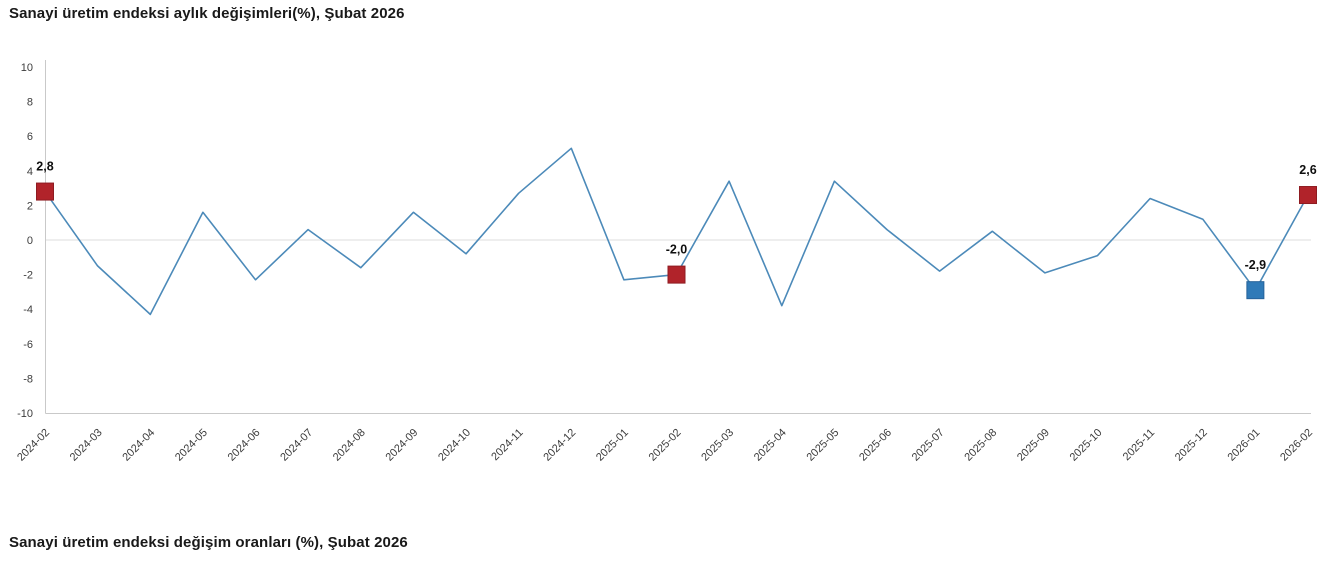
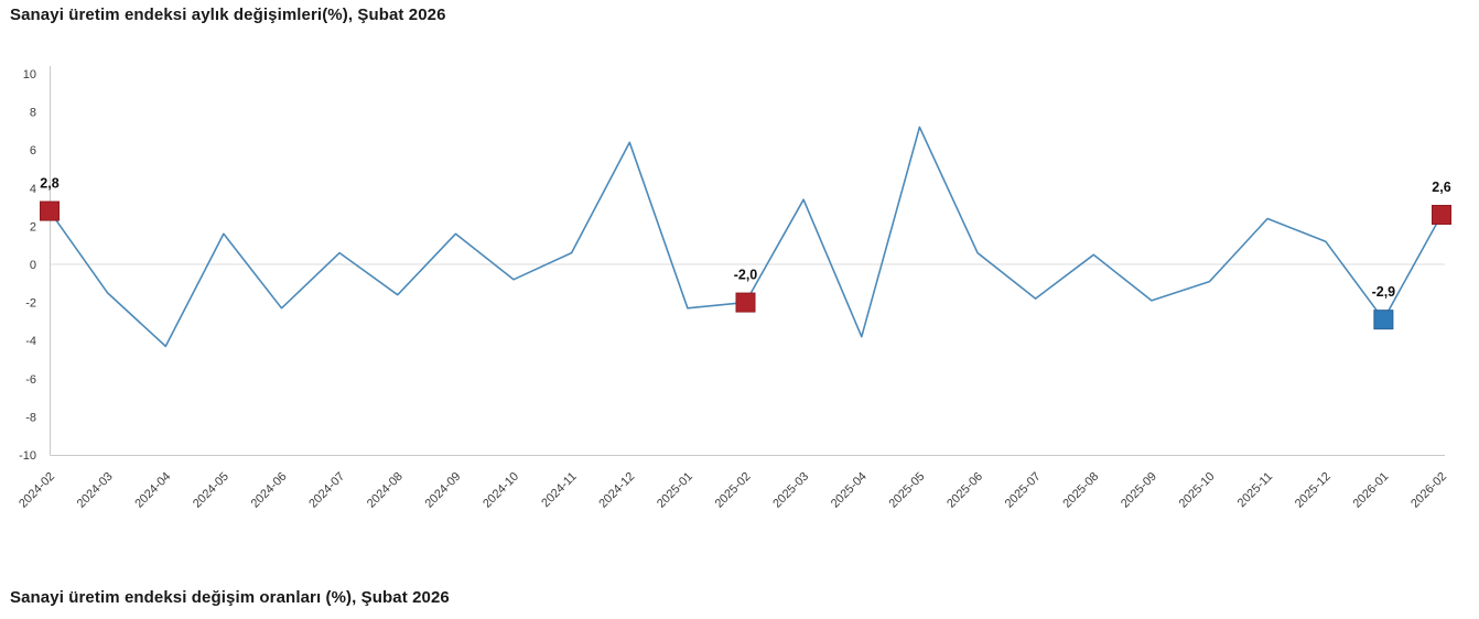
2024-11: 2.7 -> 0.6
2024-12: 5.3 -> 6.4
2025-05: 3.4 -> 7.2
